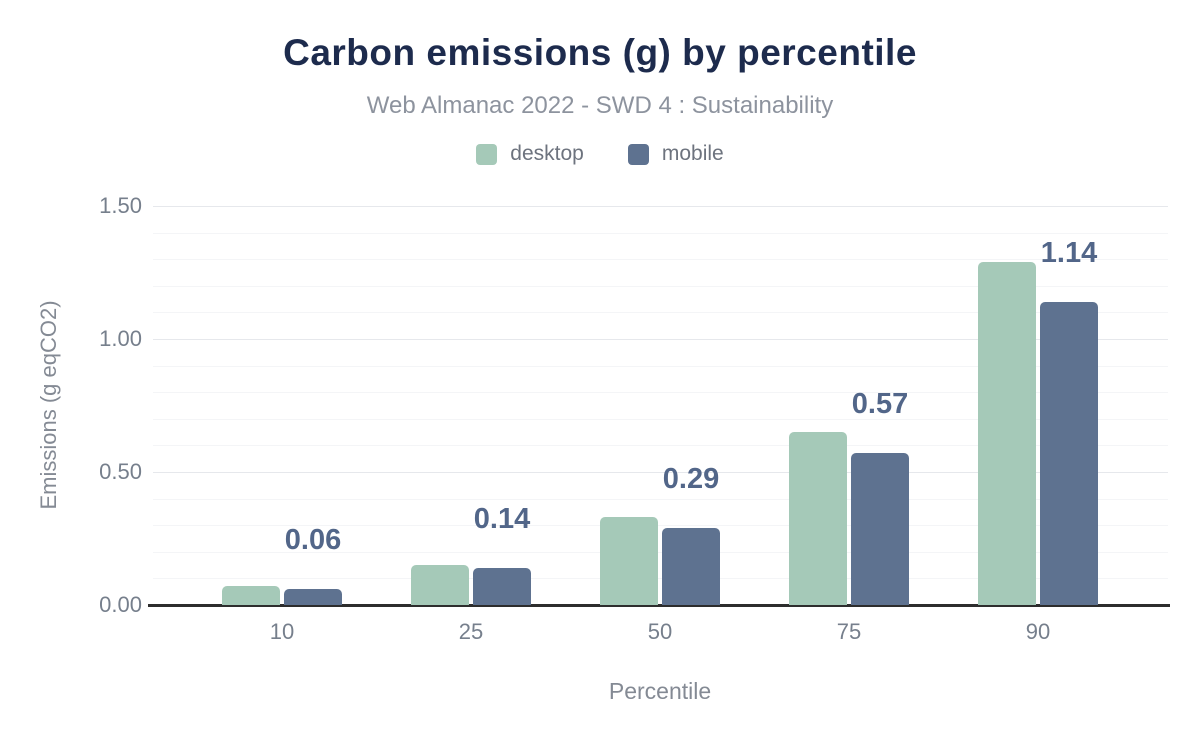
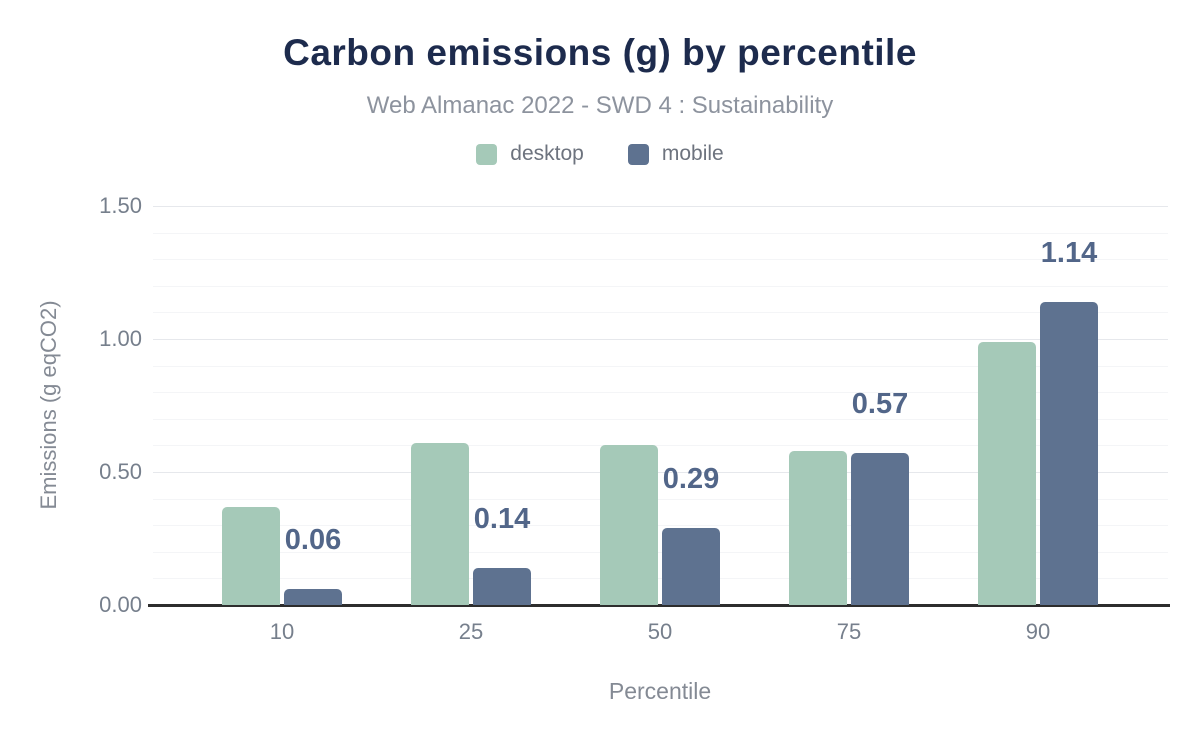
desktop/10: 0.07 -> 0.37
desktop/25: 0.15 -> 0.61
desktop/50: 0.33 -> 0.60
desktop/75: 0.65 -> 0.58
desktop/90: 1.29 -> 0.99
